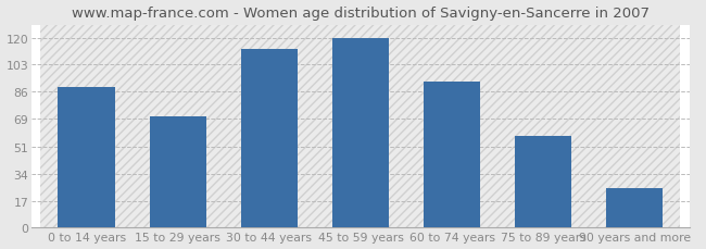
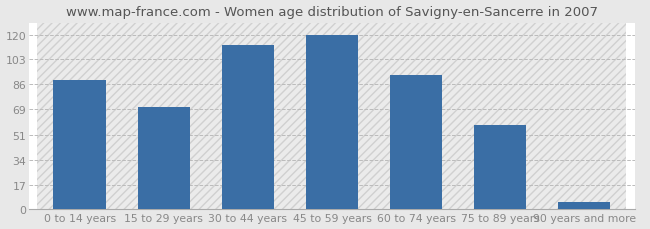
90 years and more: 25 -> 5
